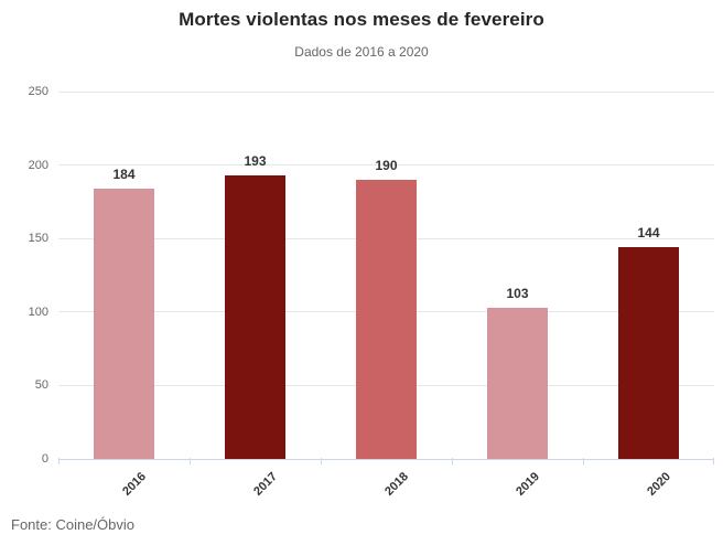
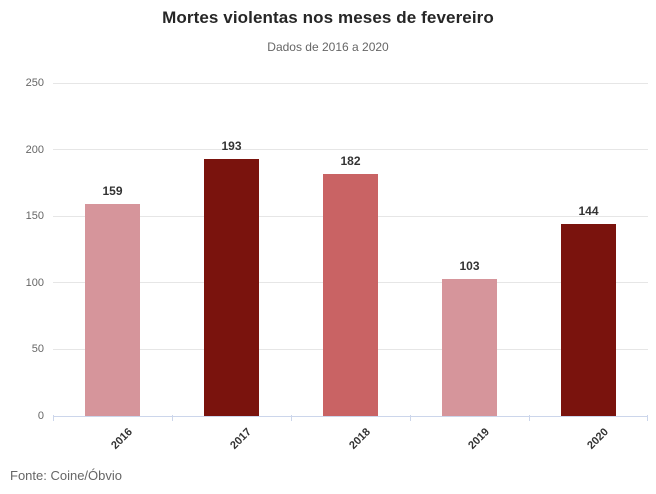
2016: 184 -> 159
2018: 190 -> 182
